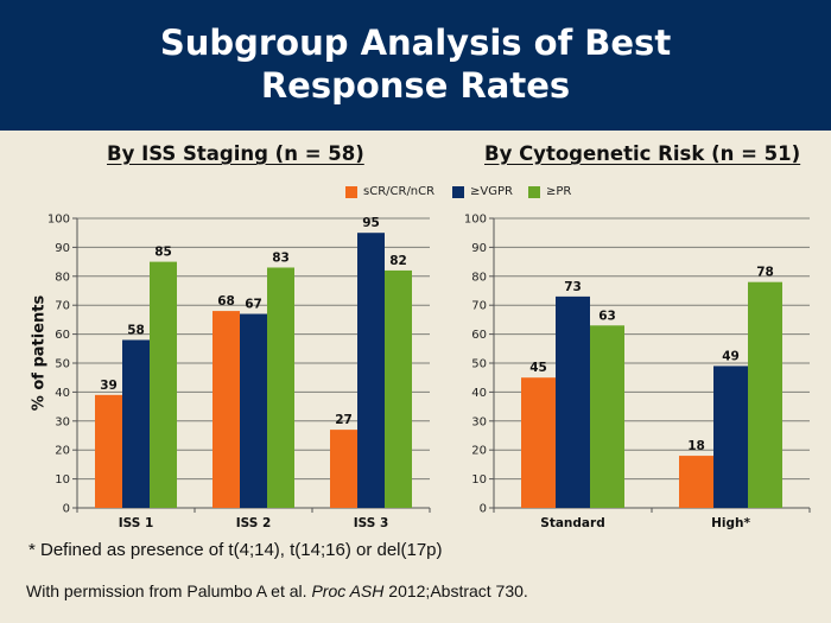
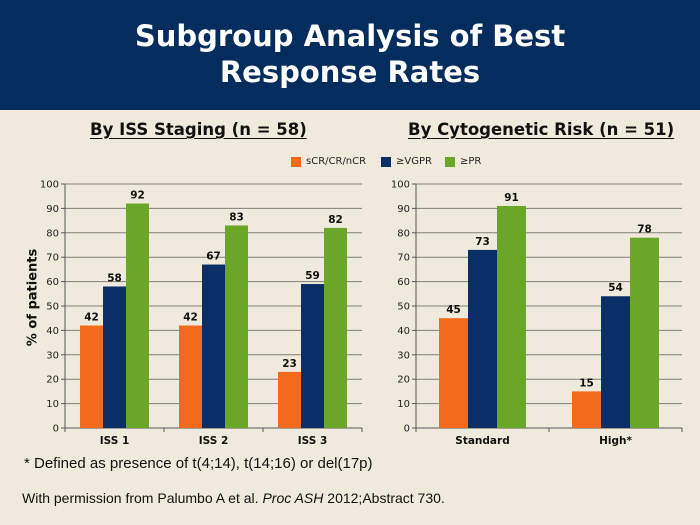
By ISS Staging (n = 58)/sCR/CR/nCR/ISS 1: 39 -> 42
By ISS Staging (n = 58)/≥PR/ISS 1: 85 -> 92
By ISS Staging (n = 58)/sCR/CR/nCR/ISS 2: 68 -> 42
By ISS Staging (n = 58)/sCR/CR/nCR/ISS 3: 27 -> 23
By ISS Staging (n = 58)/≥VGPR/ISS 3: 95 -> 59
By Cytogenetic Risk (n = 51)/≥PR/Standard: 63 -> 91
By Cytogenetic Risk (n = 51)/sCR/CR/nCR/High*: 18 -> 15
By Cytogenetic Risk (n = 51)/≥VGPR/High*: 49 -> 54
